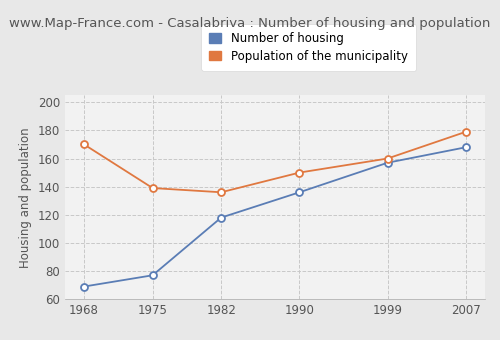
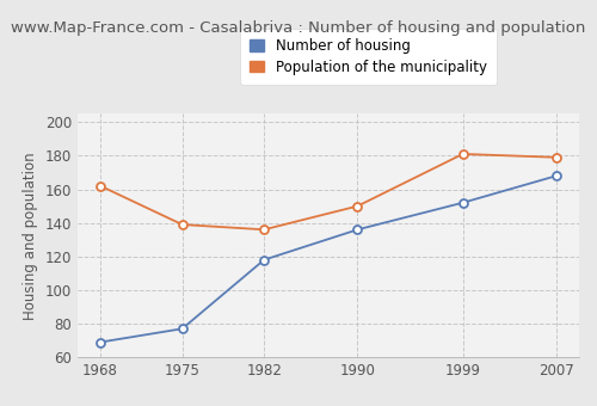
Population of the municipality/1968: 170 -> 162
Number of housing/1999: 157 -> 152
Population of the municipality/1999: 160 -> 181
